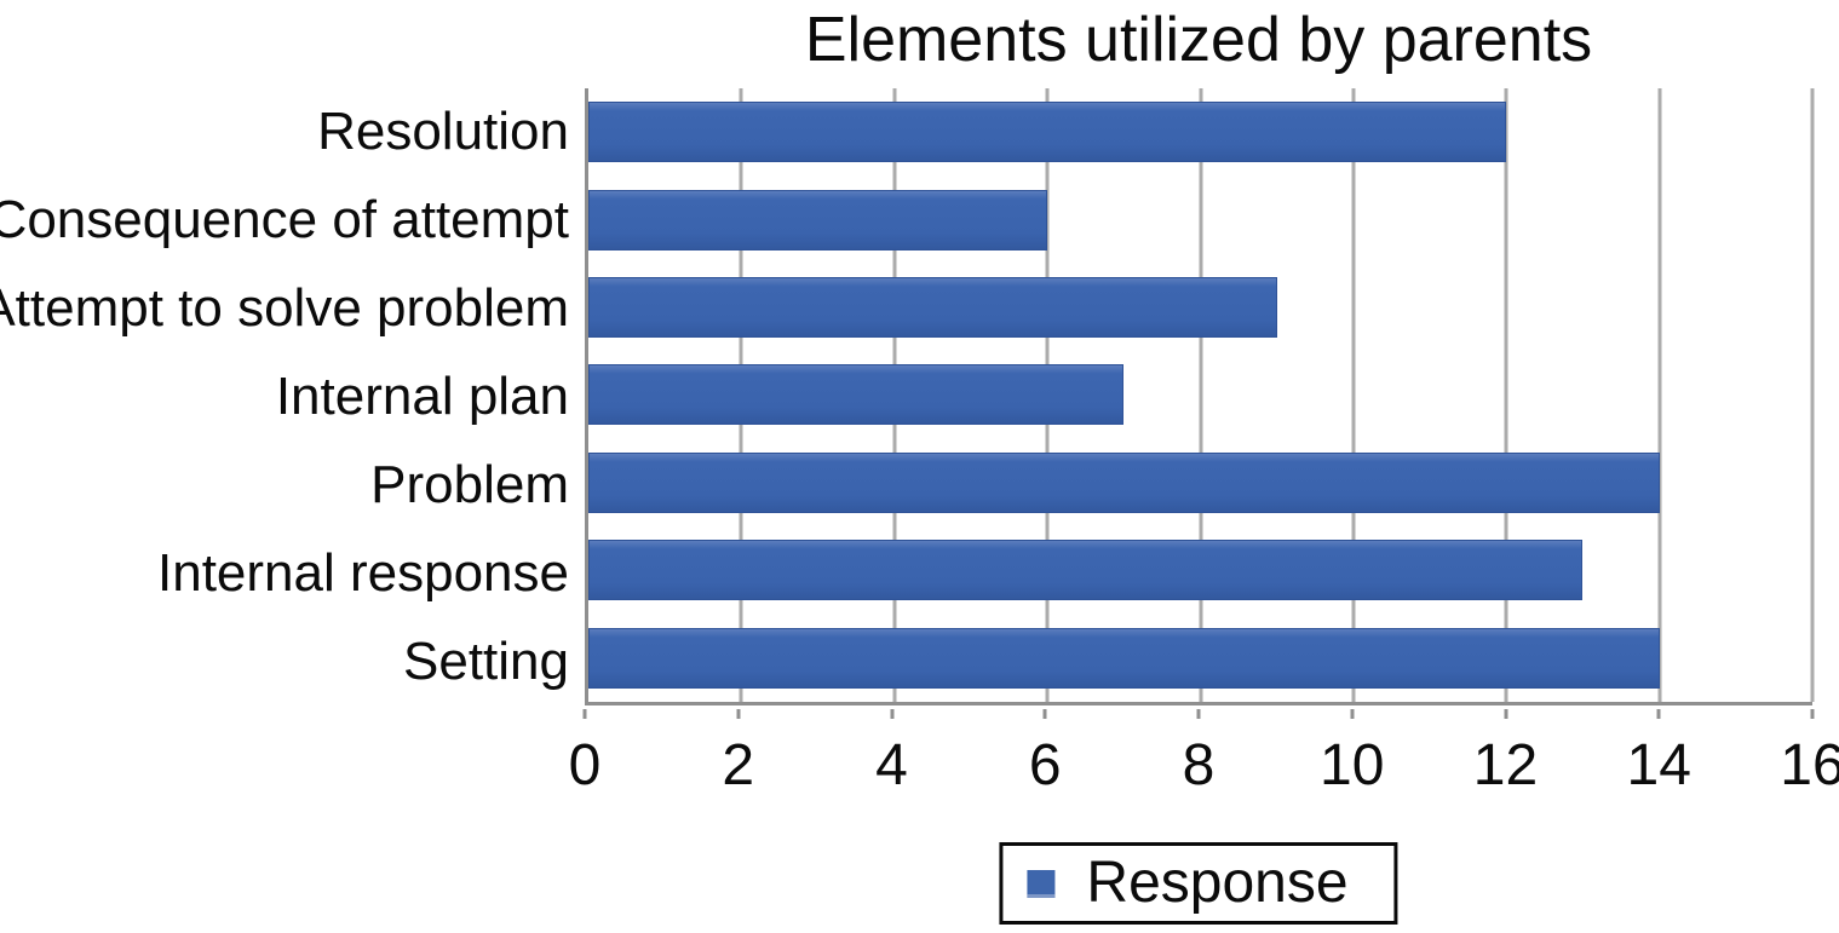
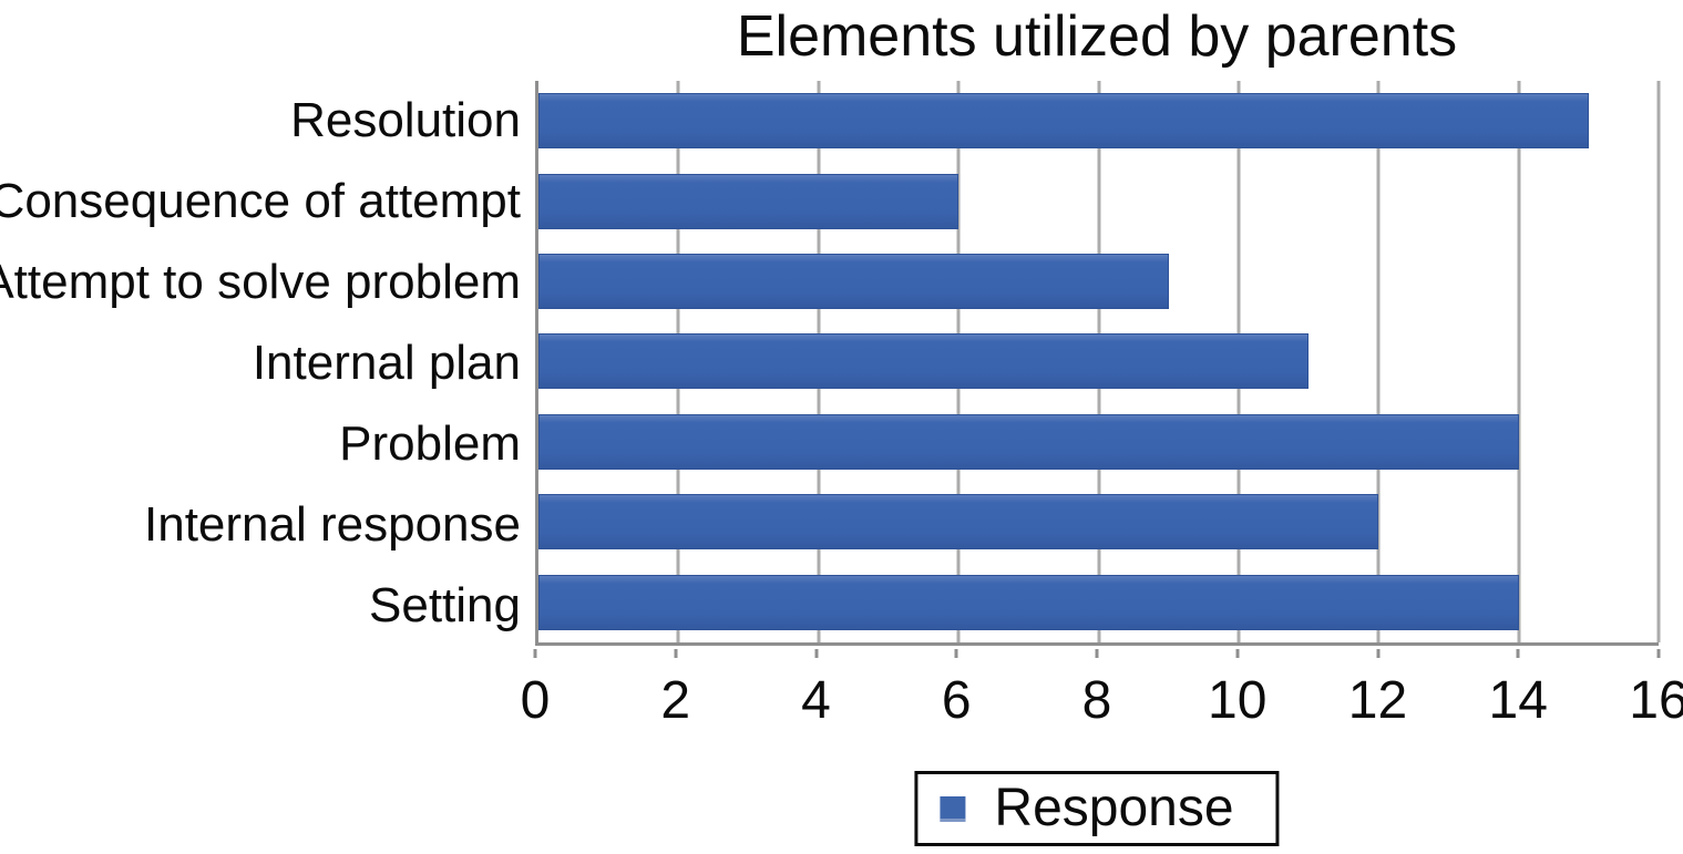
Resolution: 12 -> 15
Internal plan: 7 -> 11
Internal response: 13 -> 12
